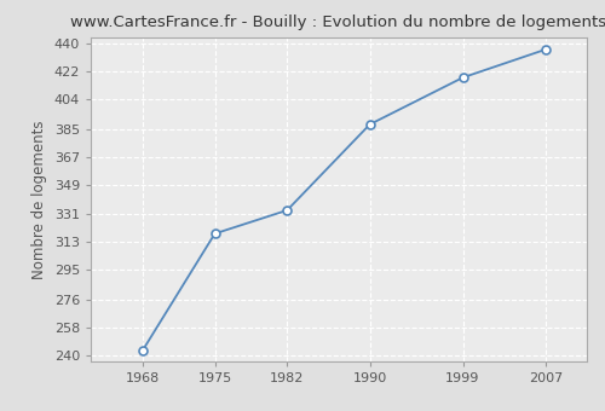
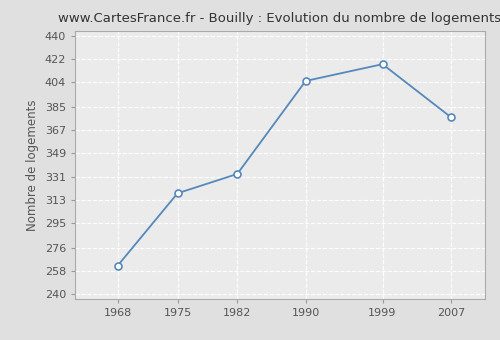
1968: 243 -> 262
1990: 388 -> 405
2007: 436 -> 377
